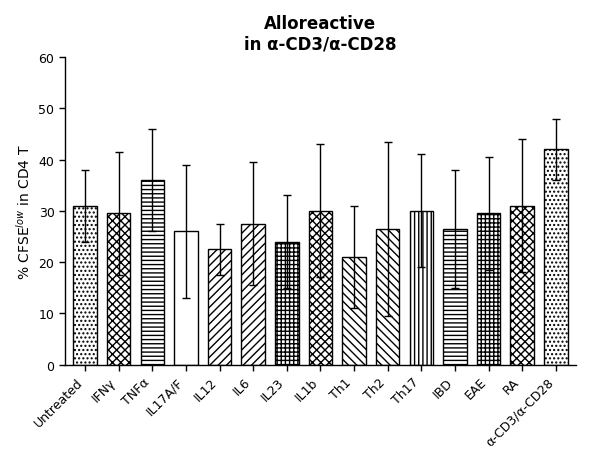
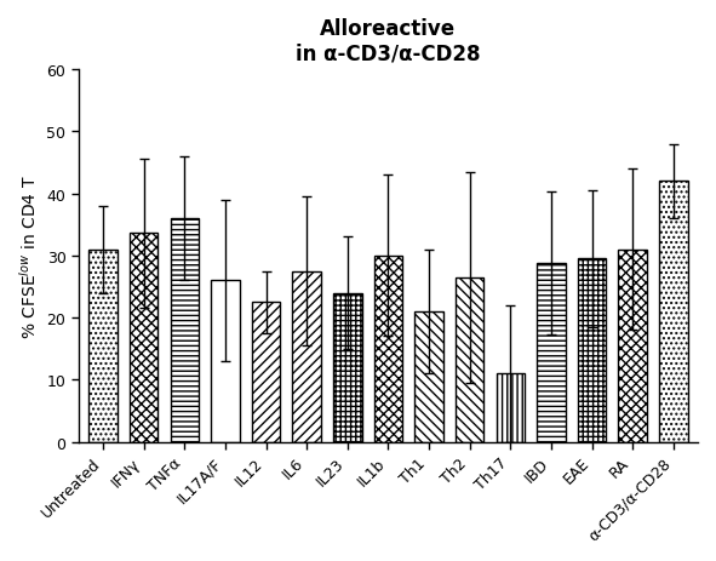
IFNγ: 29.5 -> 33.6
Th17: 30.0 -> 11.0
IBD: 26.5 -> 28.8
